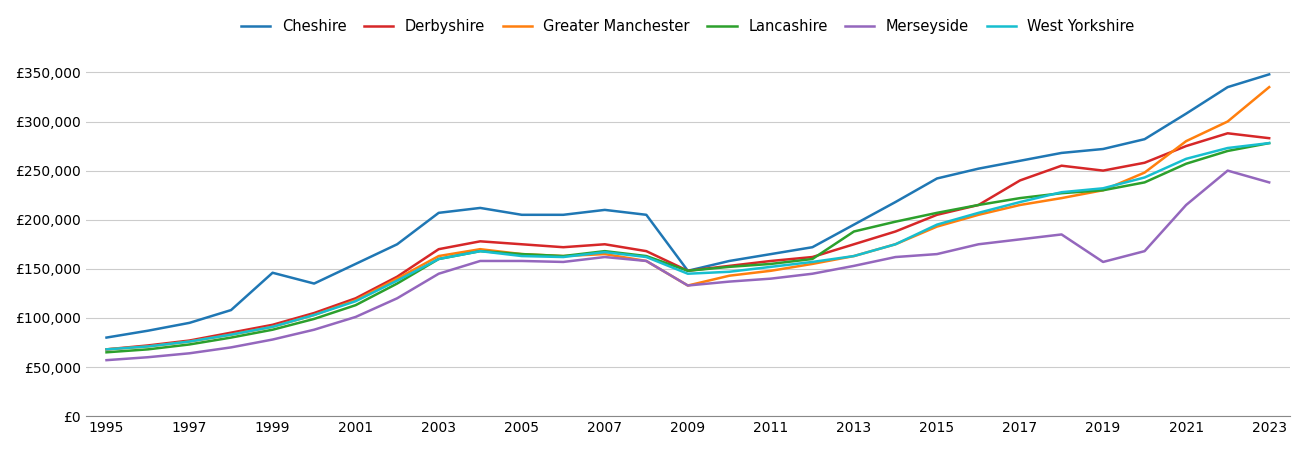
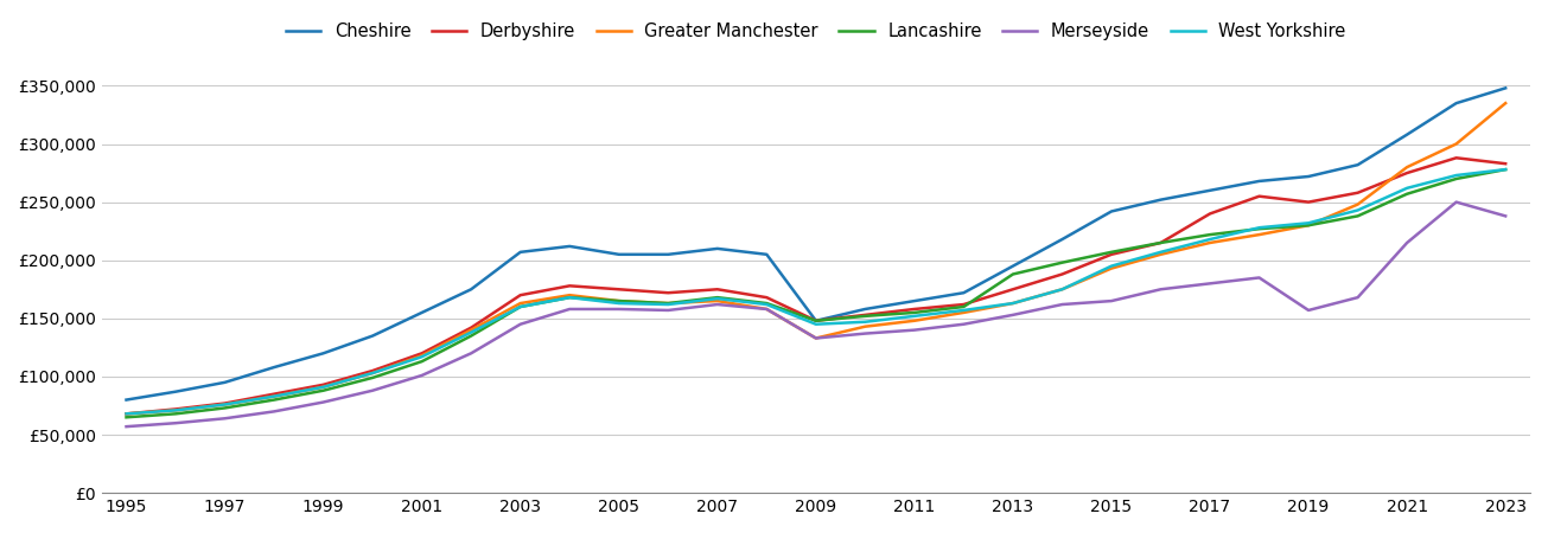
Cheshire/1999: £146,000 -> £120,000
